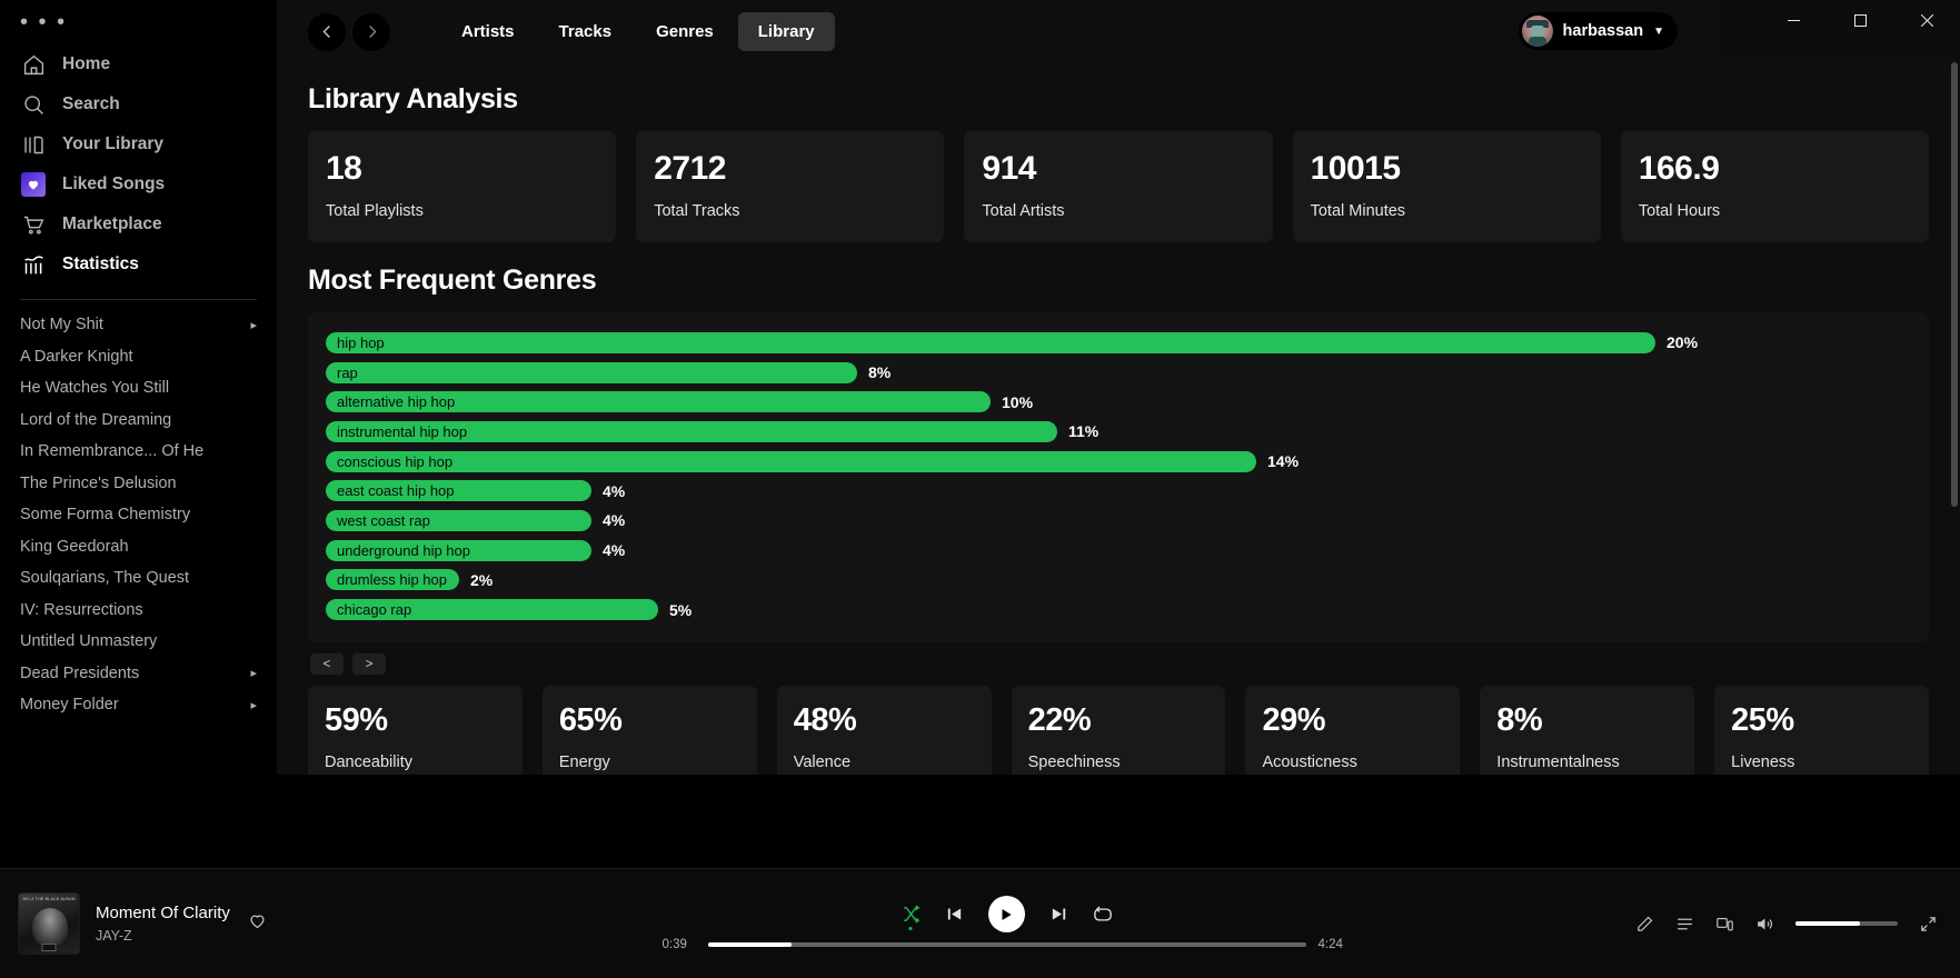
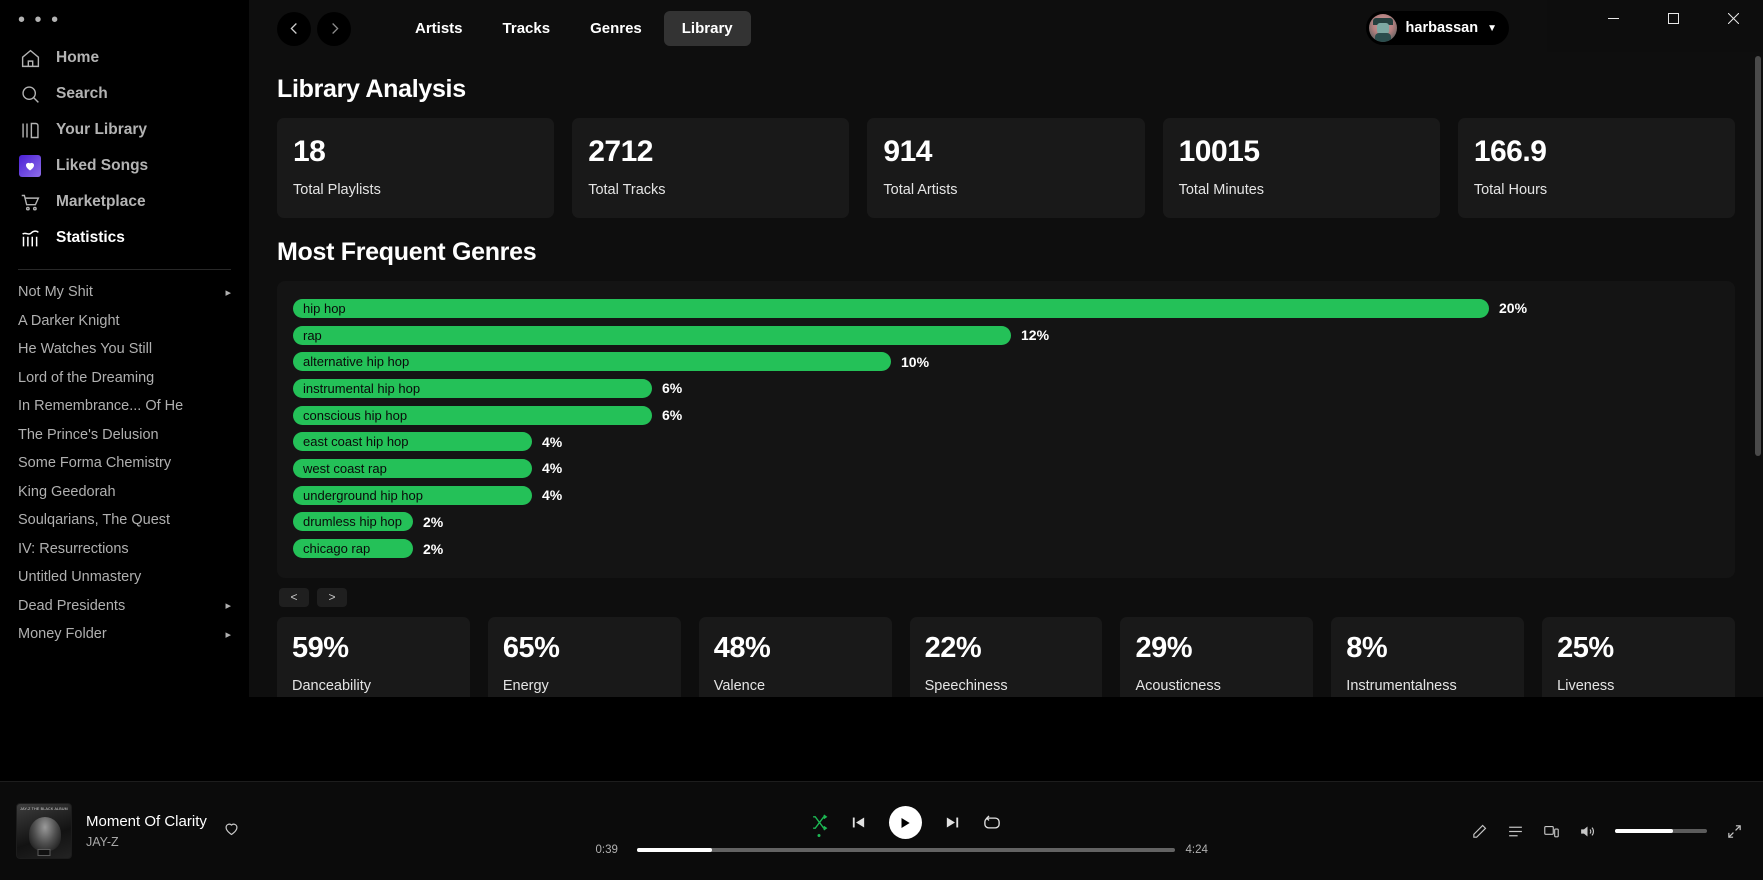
rap: 8% -> 12%
instrumental hip hop: 11% -> 6%
conscious hip hop: 14% -> 6%
chicago rap: 5% -> 2%
